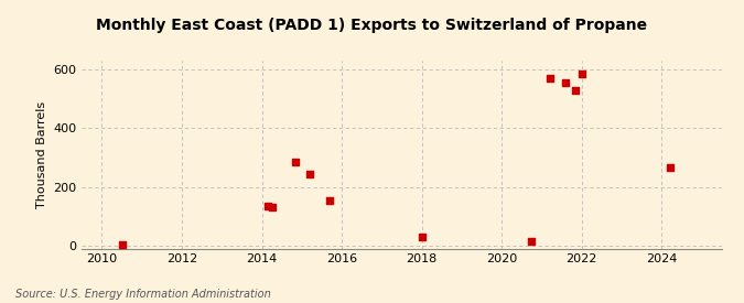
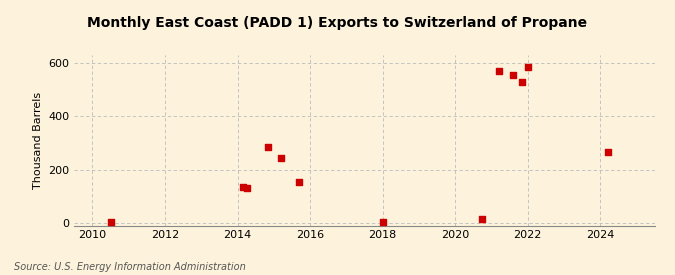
2018: 30 -> 2
